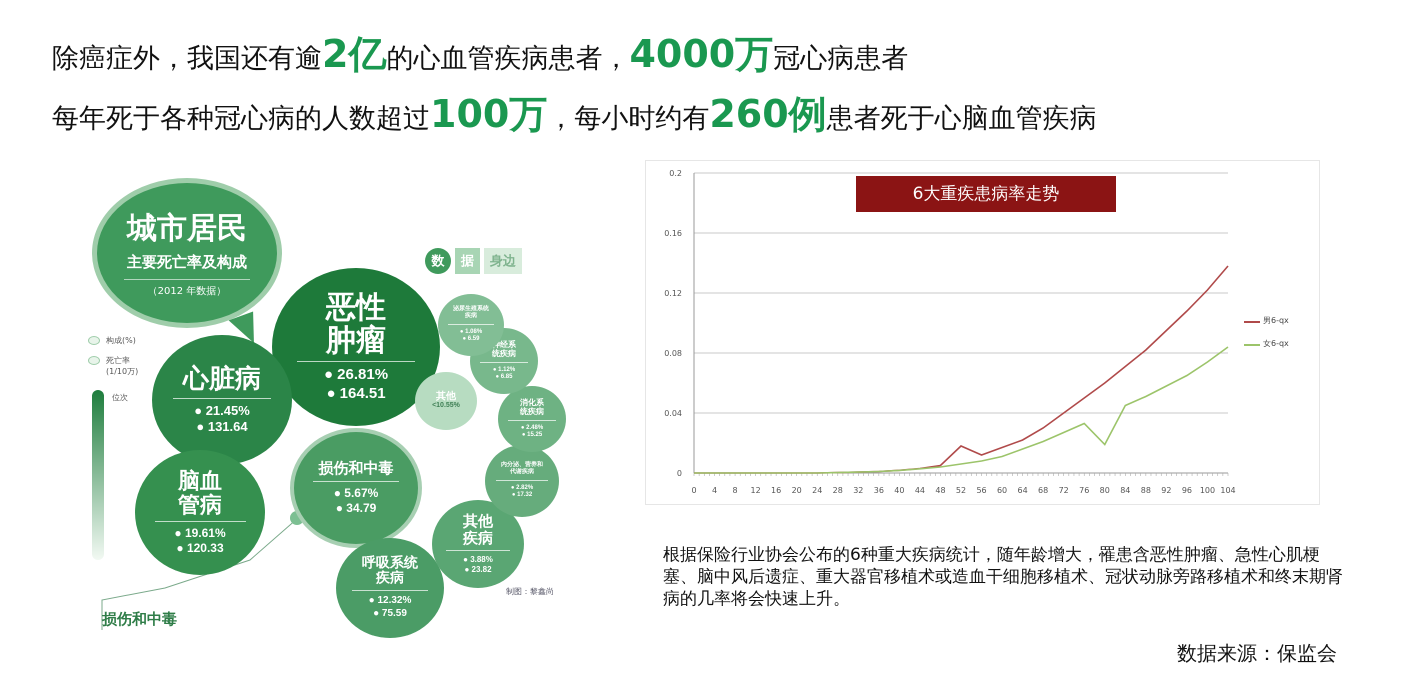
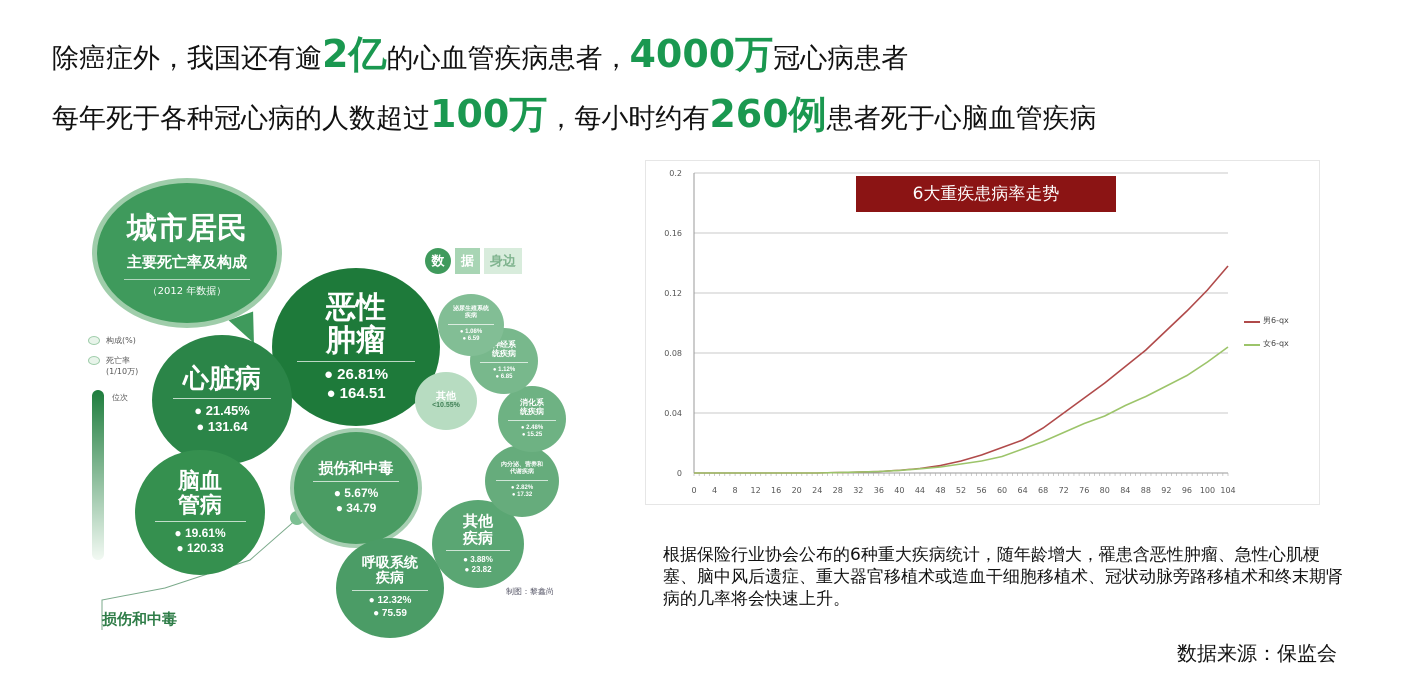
男6-qx/52: 0.018 -> 0.008
女6-qx/80: 0.019 -> 0.038
